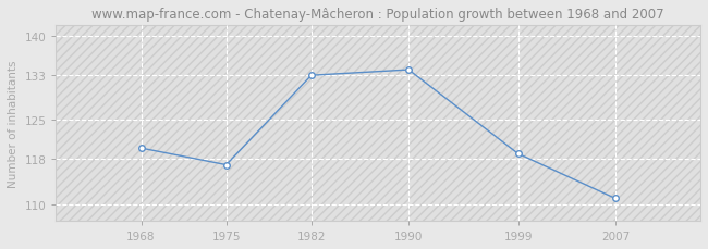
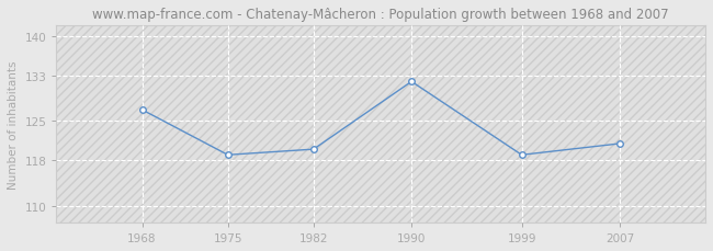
1968: 120 -> 127
1975: 117 -> 119
1982: 133 -> 120
1990: 134 -> 132
2007: 111 -> 121
